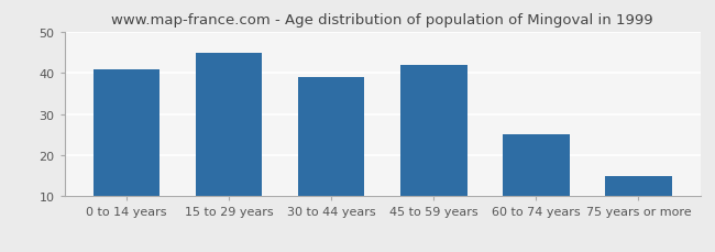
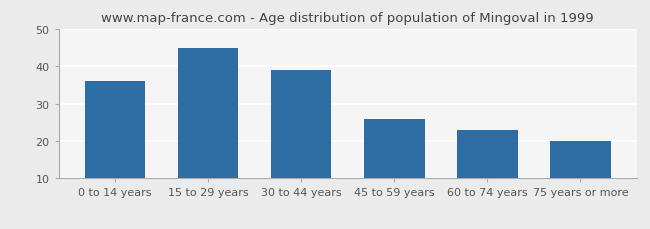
0 to 14 years: 41 -> 36
45 to 59 years: 42 -> 26
60 to 74 years: 25 -> 23
75 years or more: 15 -> 20
